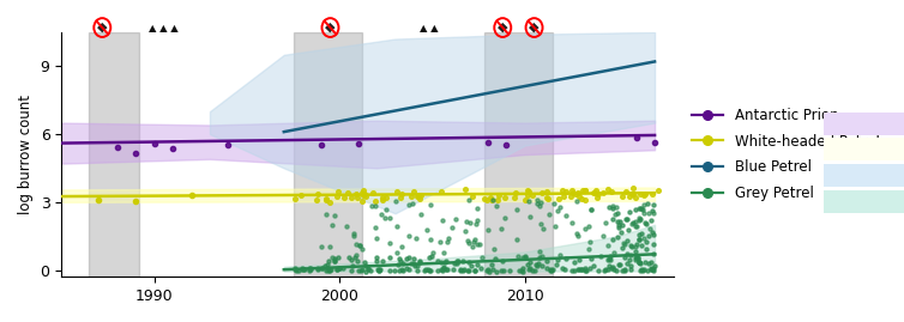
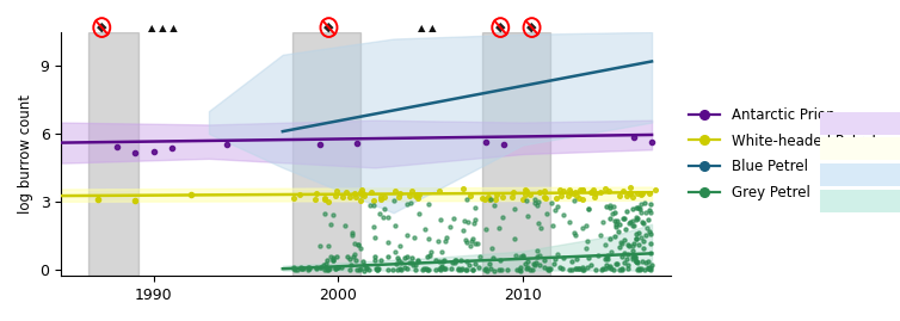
Antarctic Prion/1990: 5.6 -> 5.2
